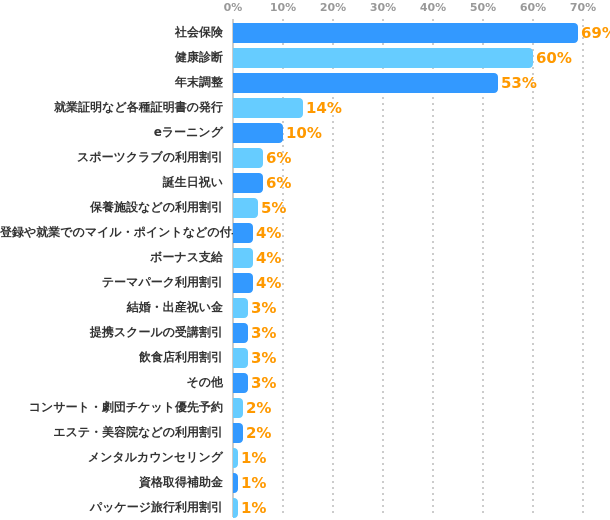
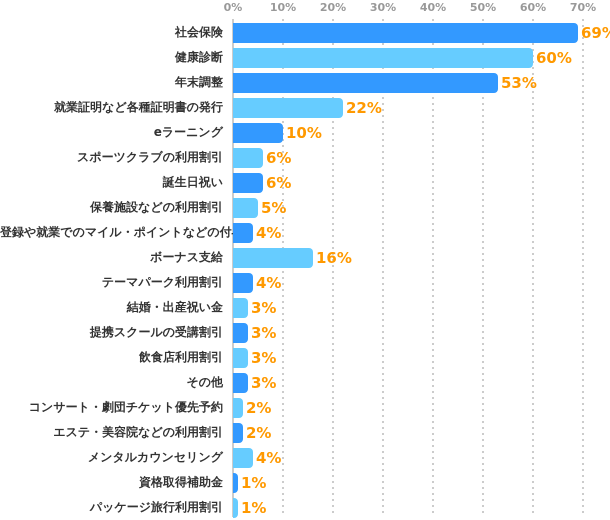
就業証明など各種証明書の発行: 14% -> 22%
ボーナス支給: 4% -> 16%
メンタルカウンセリング: 1% -> 4%
